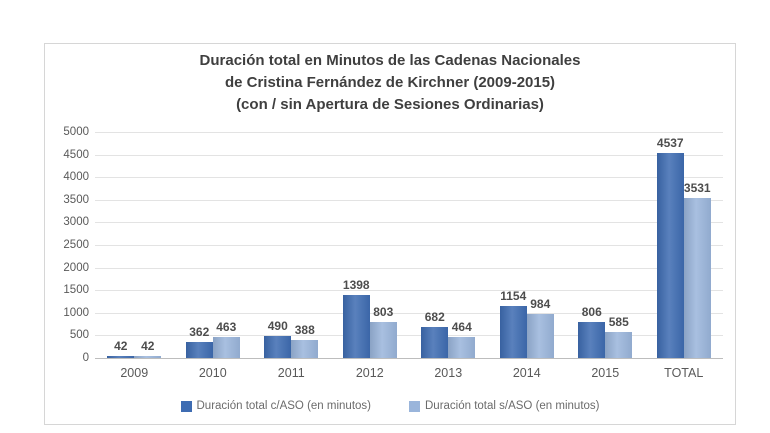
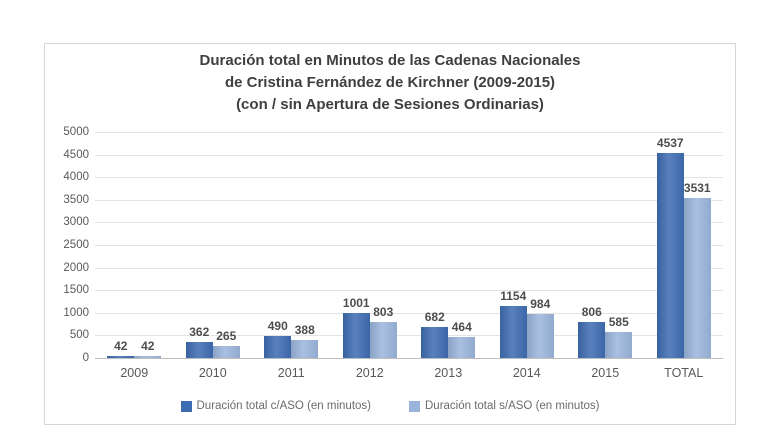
Duración total s/ASO (en minutos)/2010: 463 -> 265
Duración total c/ASO (en minutos)/2012: 1398 -> 1001
